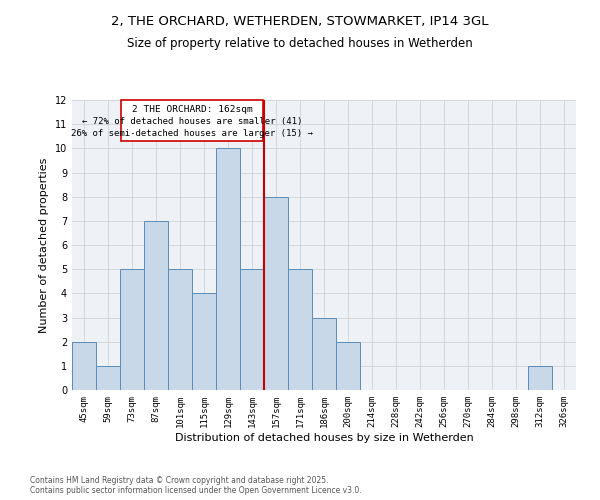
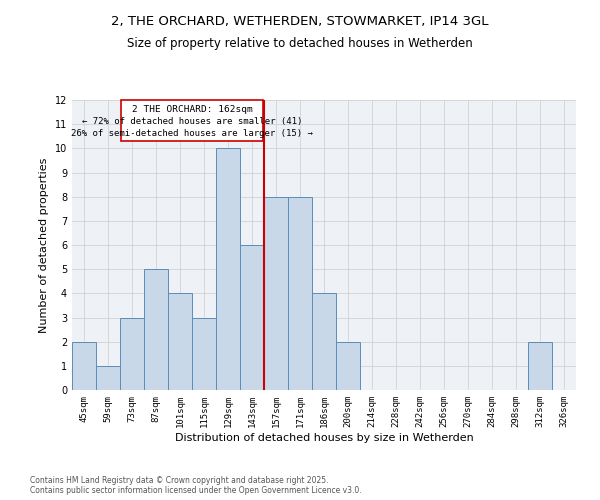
73sqm: 5 -> 3
87sqm: 7 -> 5
101sqm: 5 -> 4
115sqm: 4 -> 3
143sqm: 5 -> 6
171sqm: 5 -> 8
186sqm: 3 -> 4
312sqm: 1 -> 2
